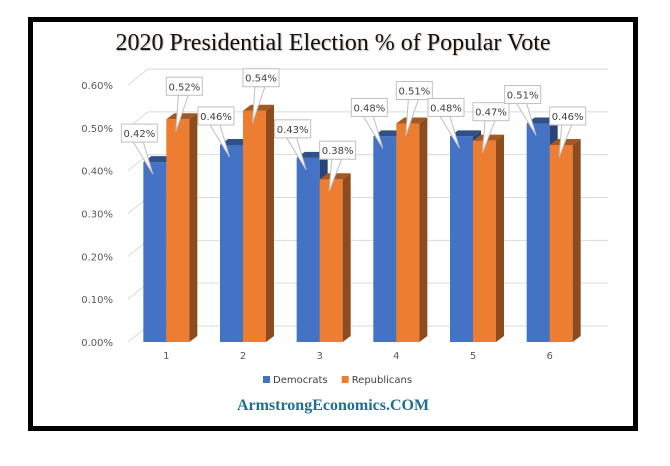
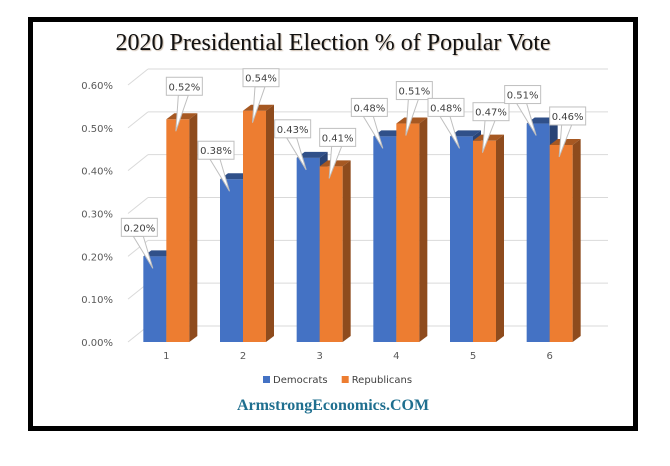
Democrats/1: 0.42% -> 0.20%
Democrats/2: 0.46% -> 0.38%
Republicans/3: 0.38% -> 0.41%
